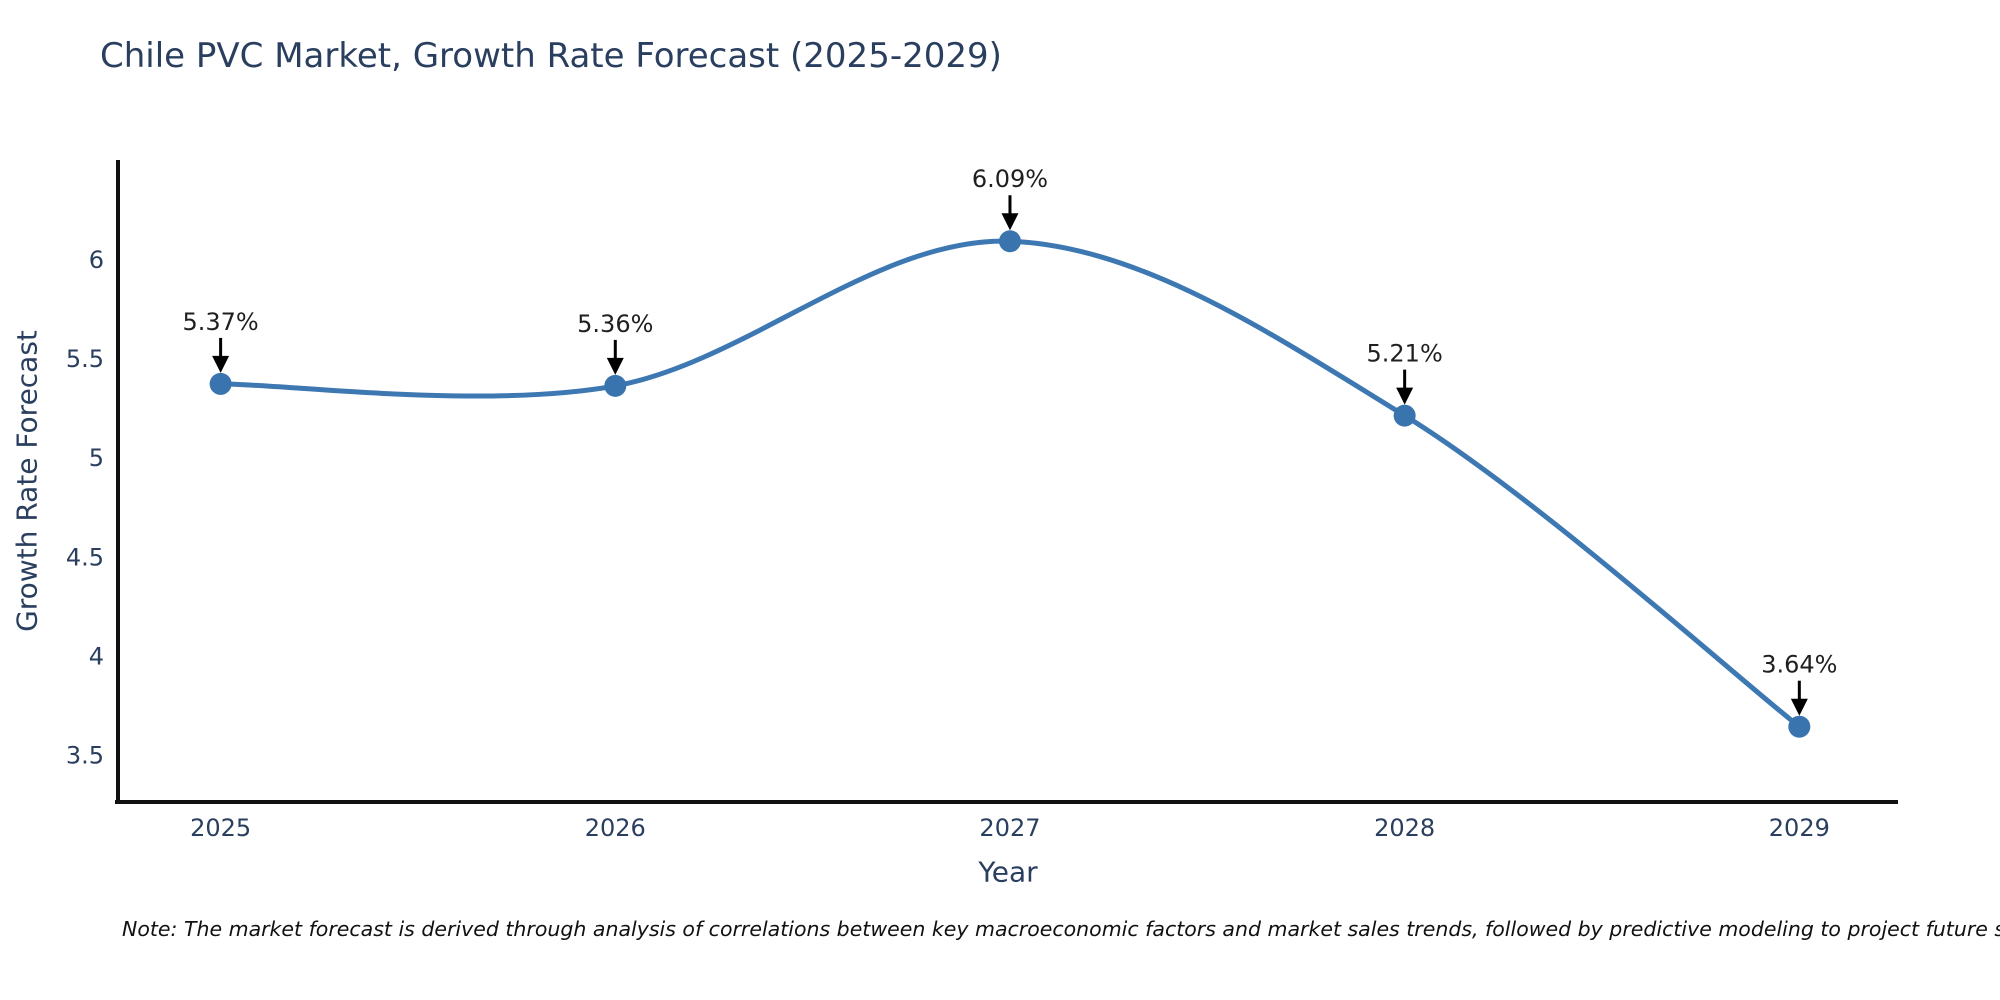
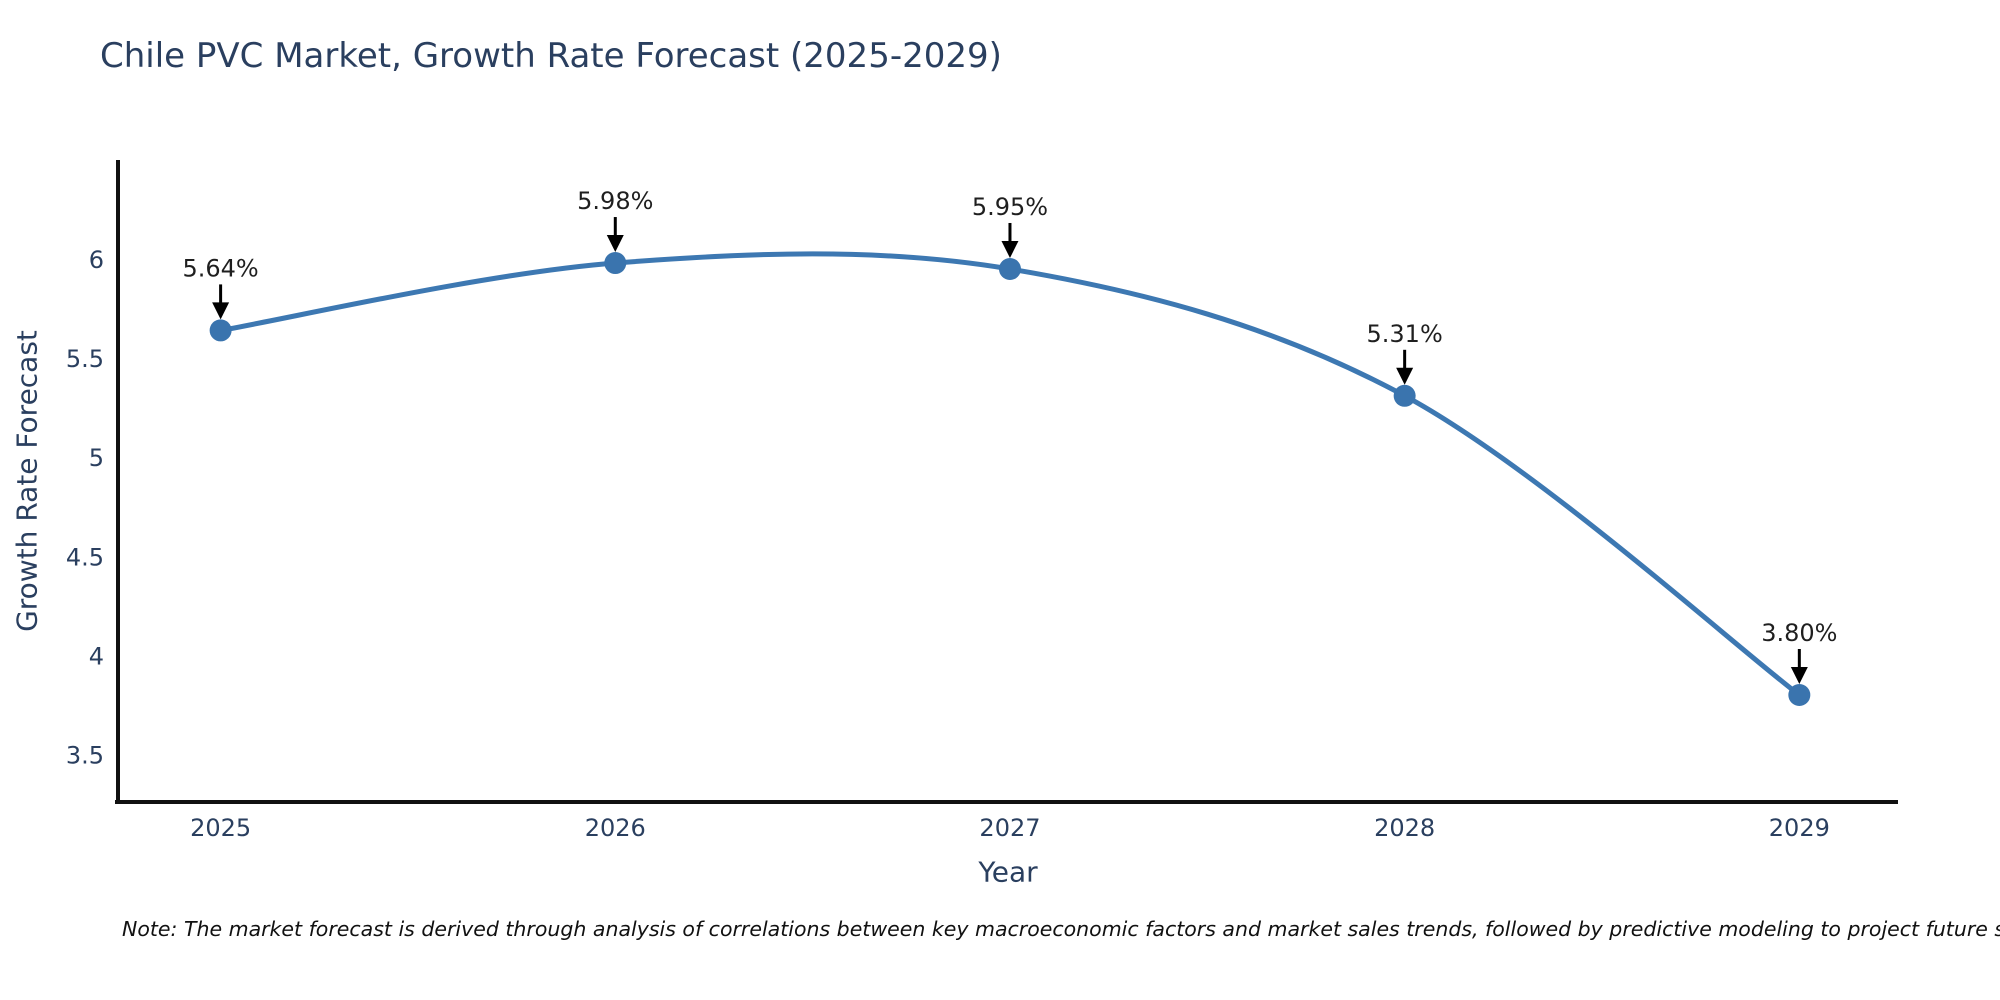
2025: 5.37% -> 5.64%
2026: 5.36% -> 5.98%
2027: 6.09% -> 5.95%
2028: 5.21% -> 5.31%
2029: 3.64% -> 3.80%
